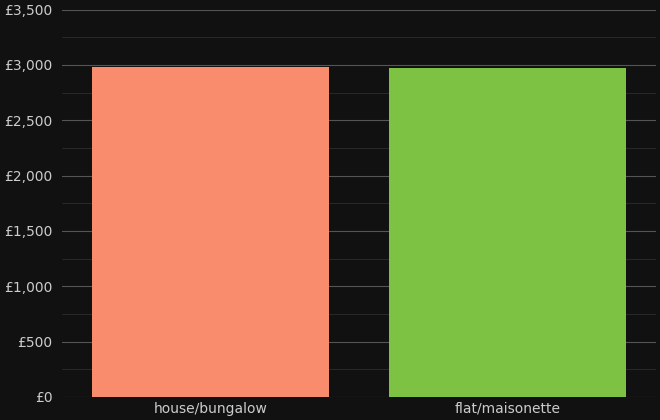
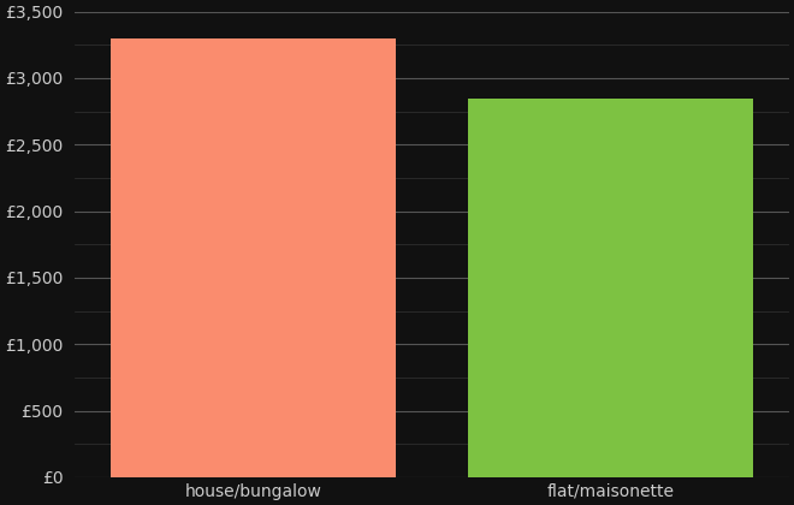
house/bungalow: £2,980 -> £3,300
flat/maisonette: £2,970 -> £2,850
